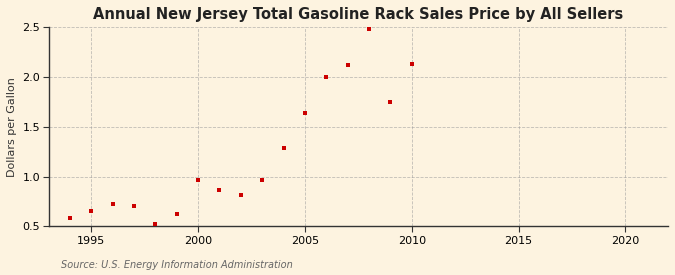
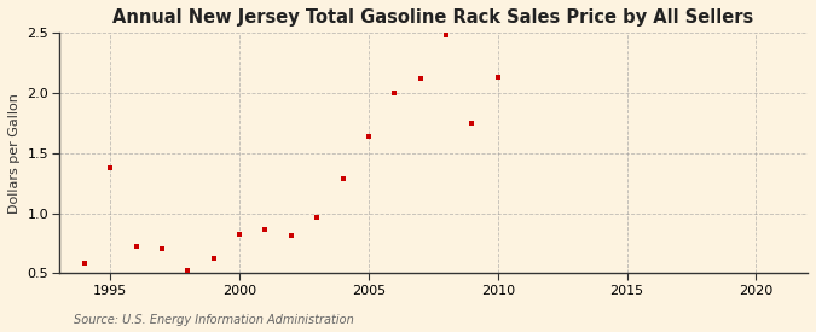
1995: 0.65 -> 1.38
2000: 0.97 -> 0.82
